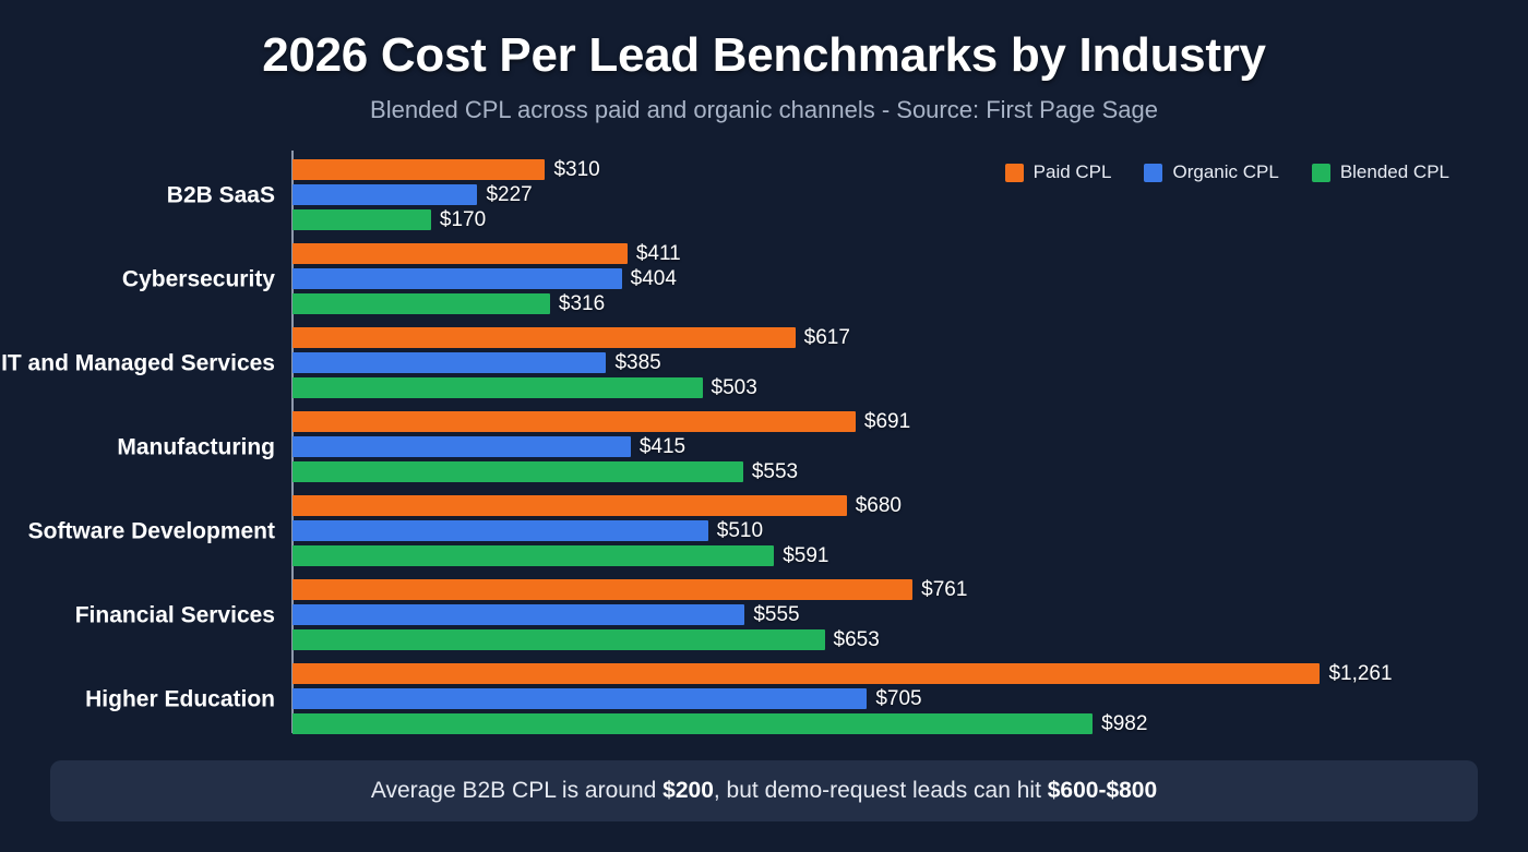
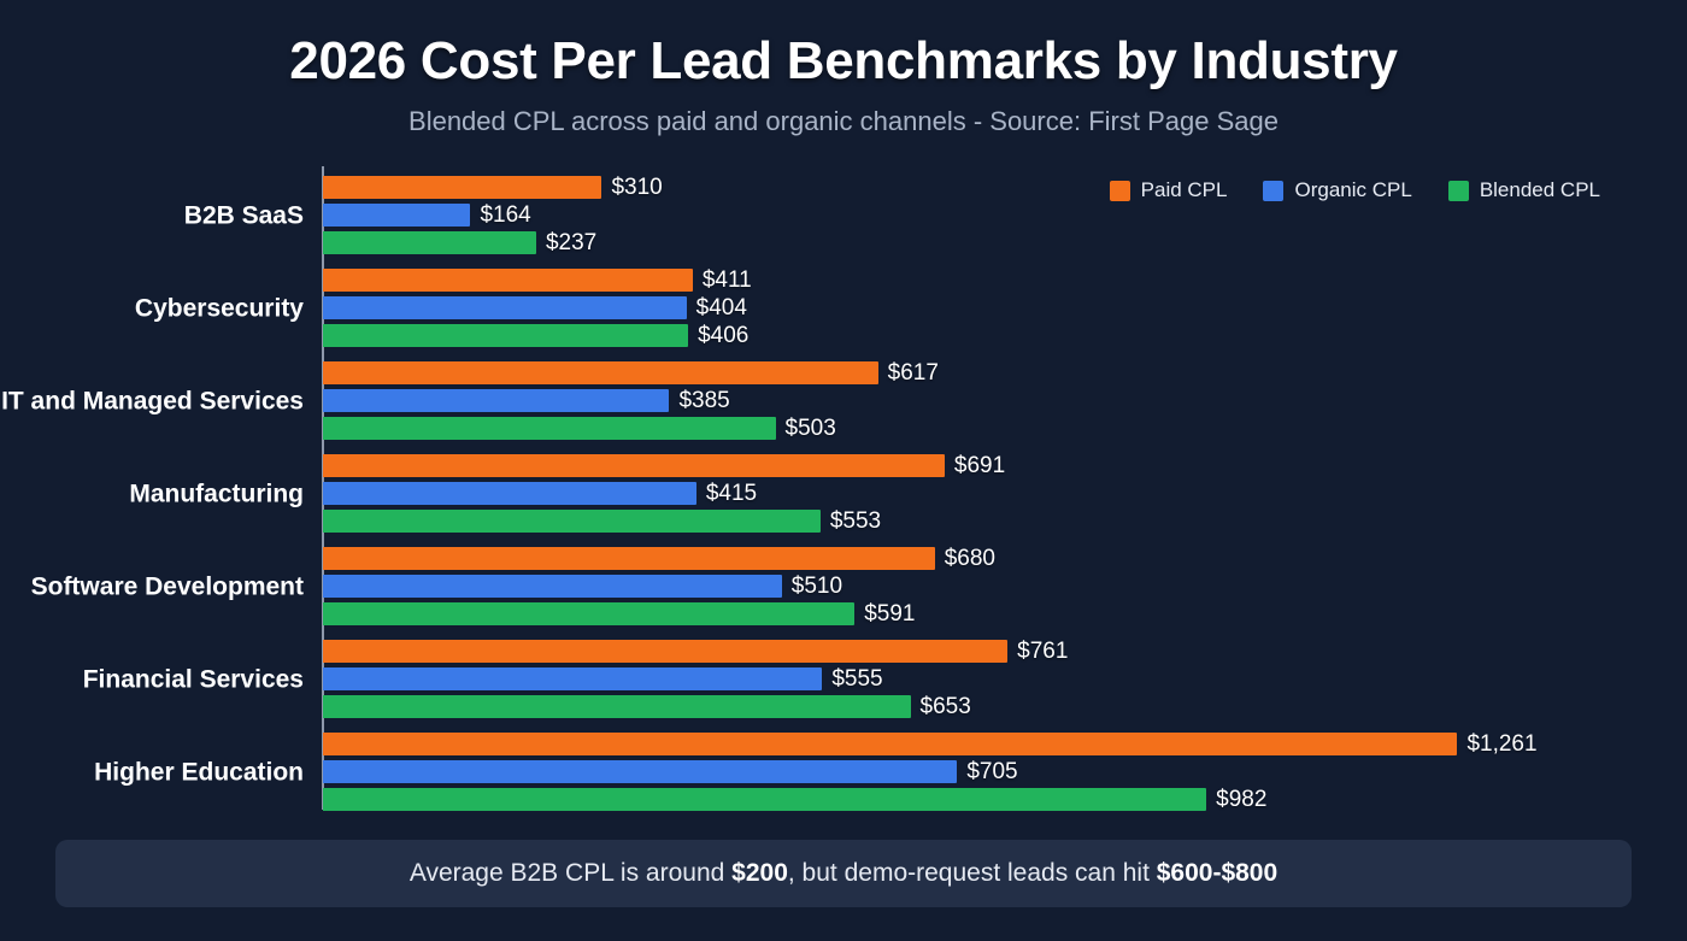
Organic CPL/B2B SaaS: $227 -> $164
Blended CPL/B2B SaaS: $170 -> $237
Blended CPL/Cybersecurity: $316 -> $406
